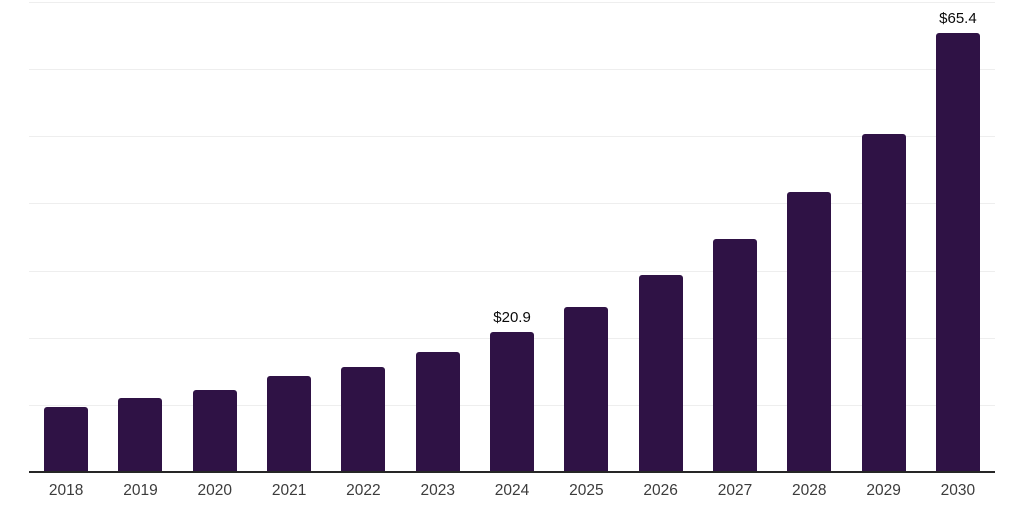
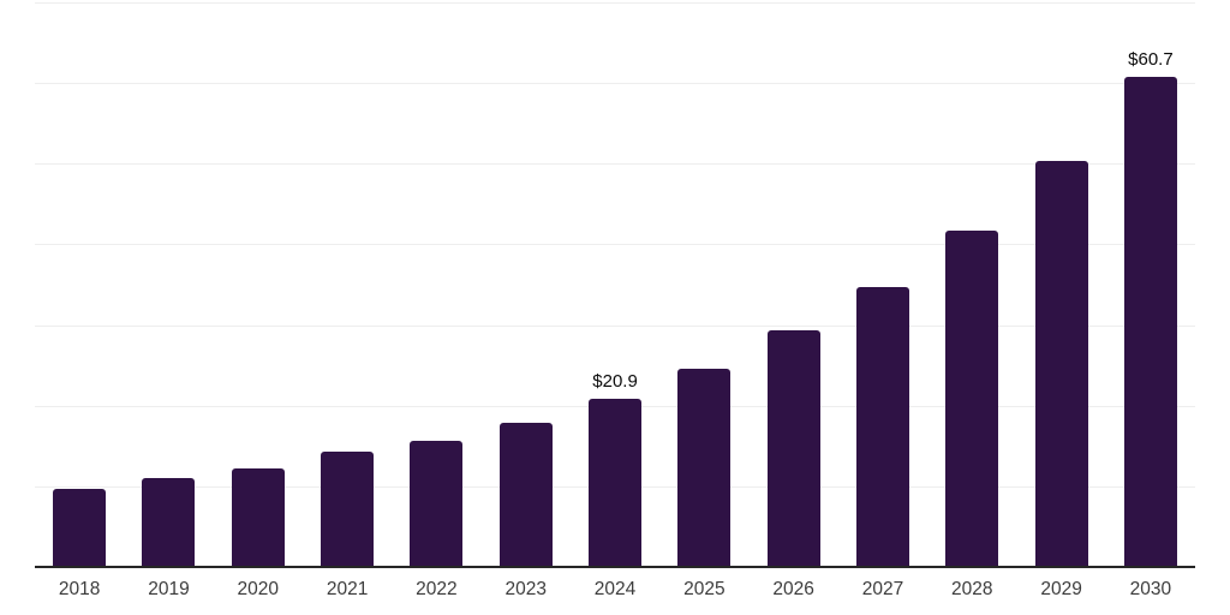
2030: $65.4 -> $60.7
